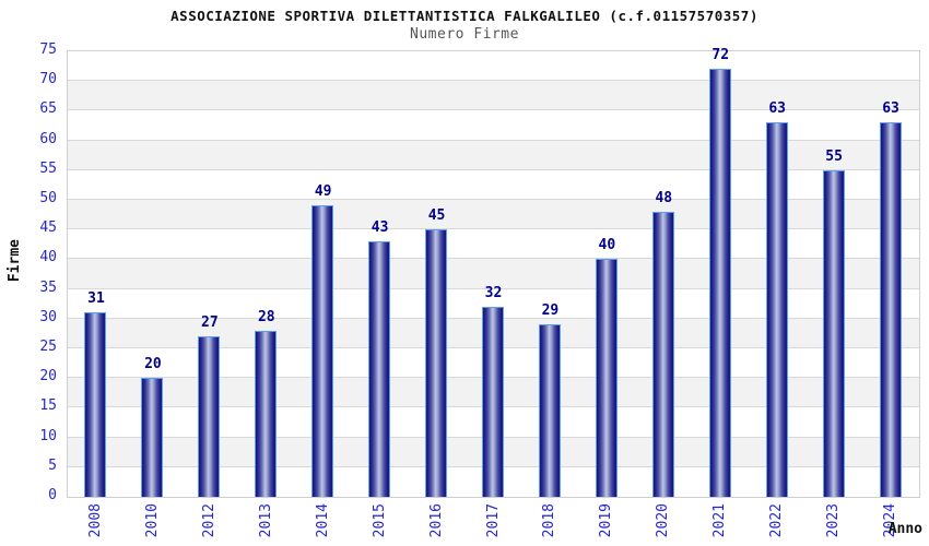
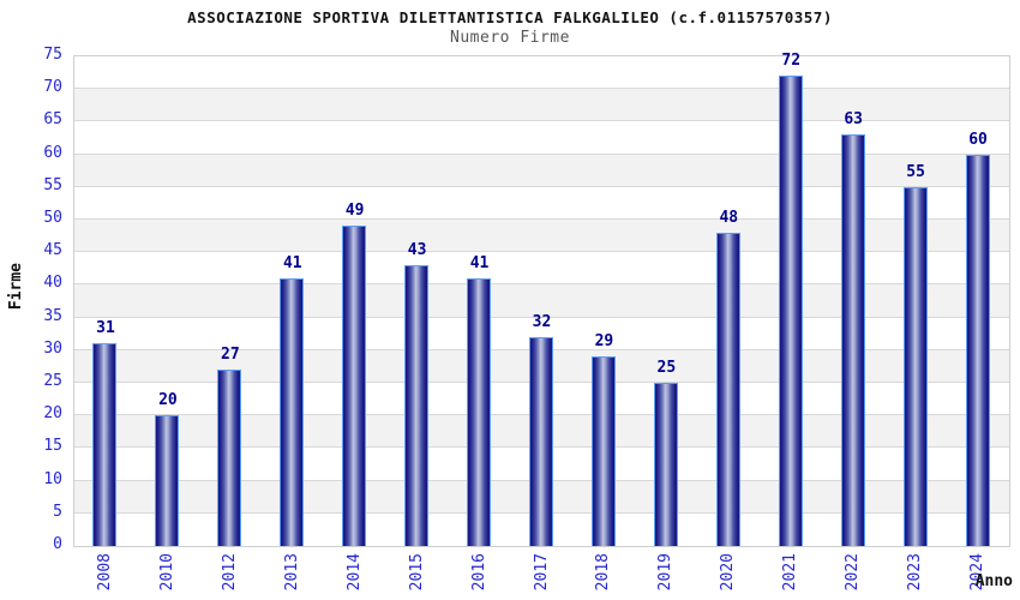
2013: 28 -> 41
2016: 45 -> 41
2019: 40 -> 25
2024: 63 -> 60
